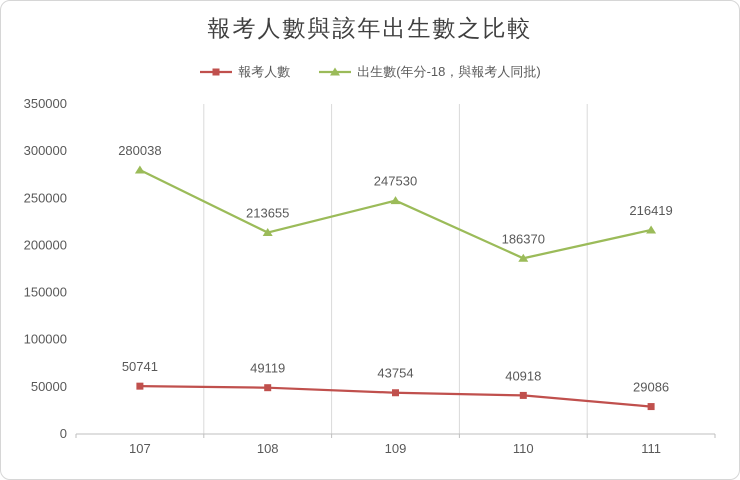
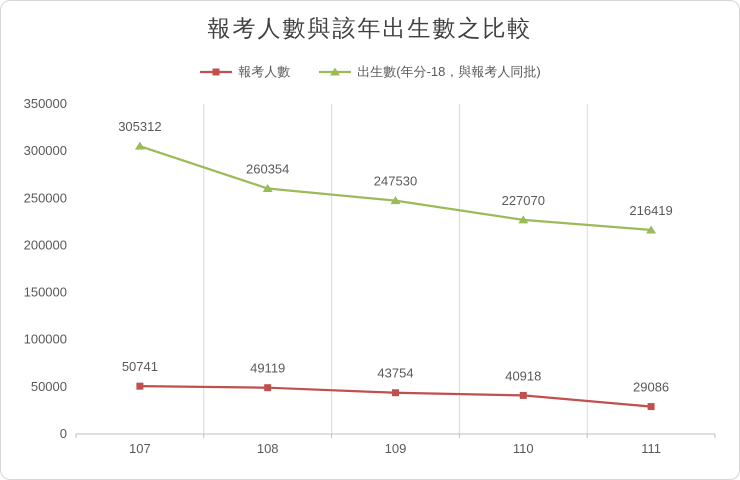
出生數(年分-18，與報考人同批)/107: 280038 -> 305312
出生數(年分-18，與報考人同批)/108: 213655 -> 260354
出生數(年分-18，與報考人同批)/110: 186370 -> 227070
